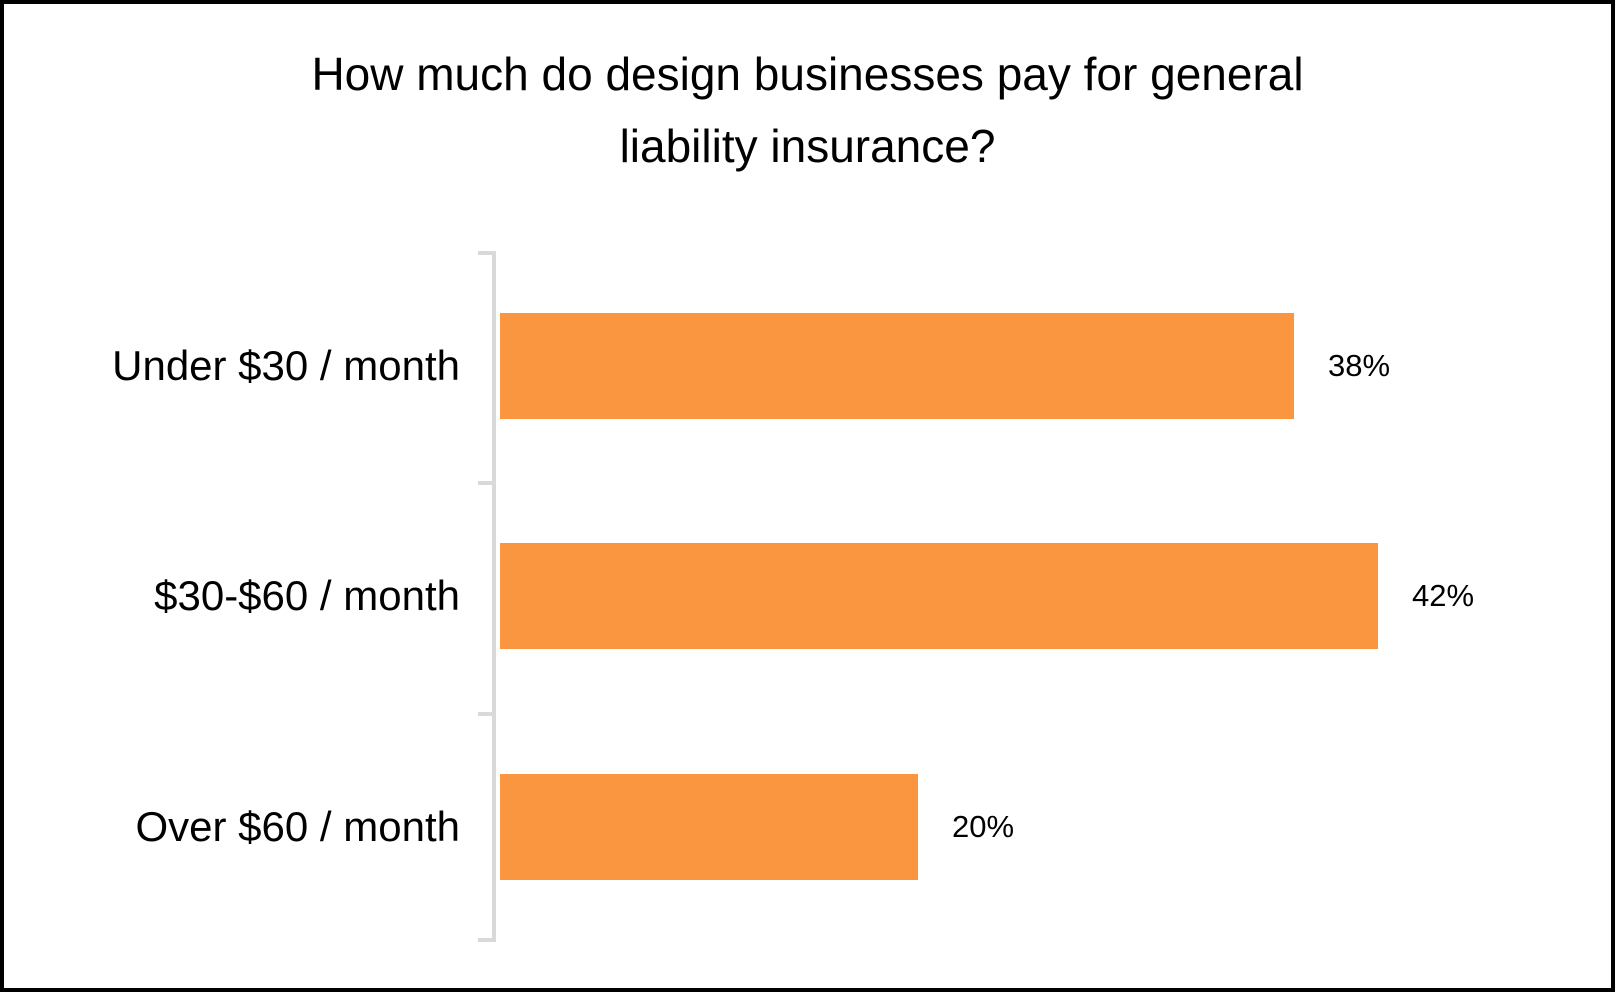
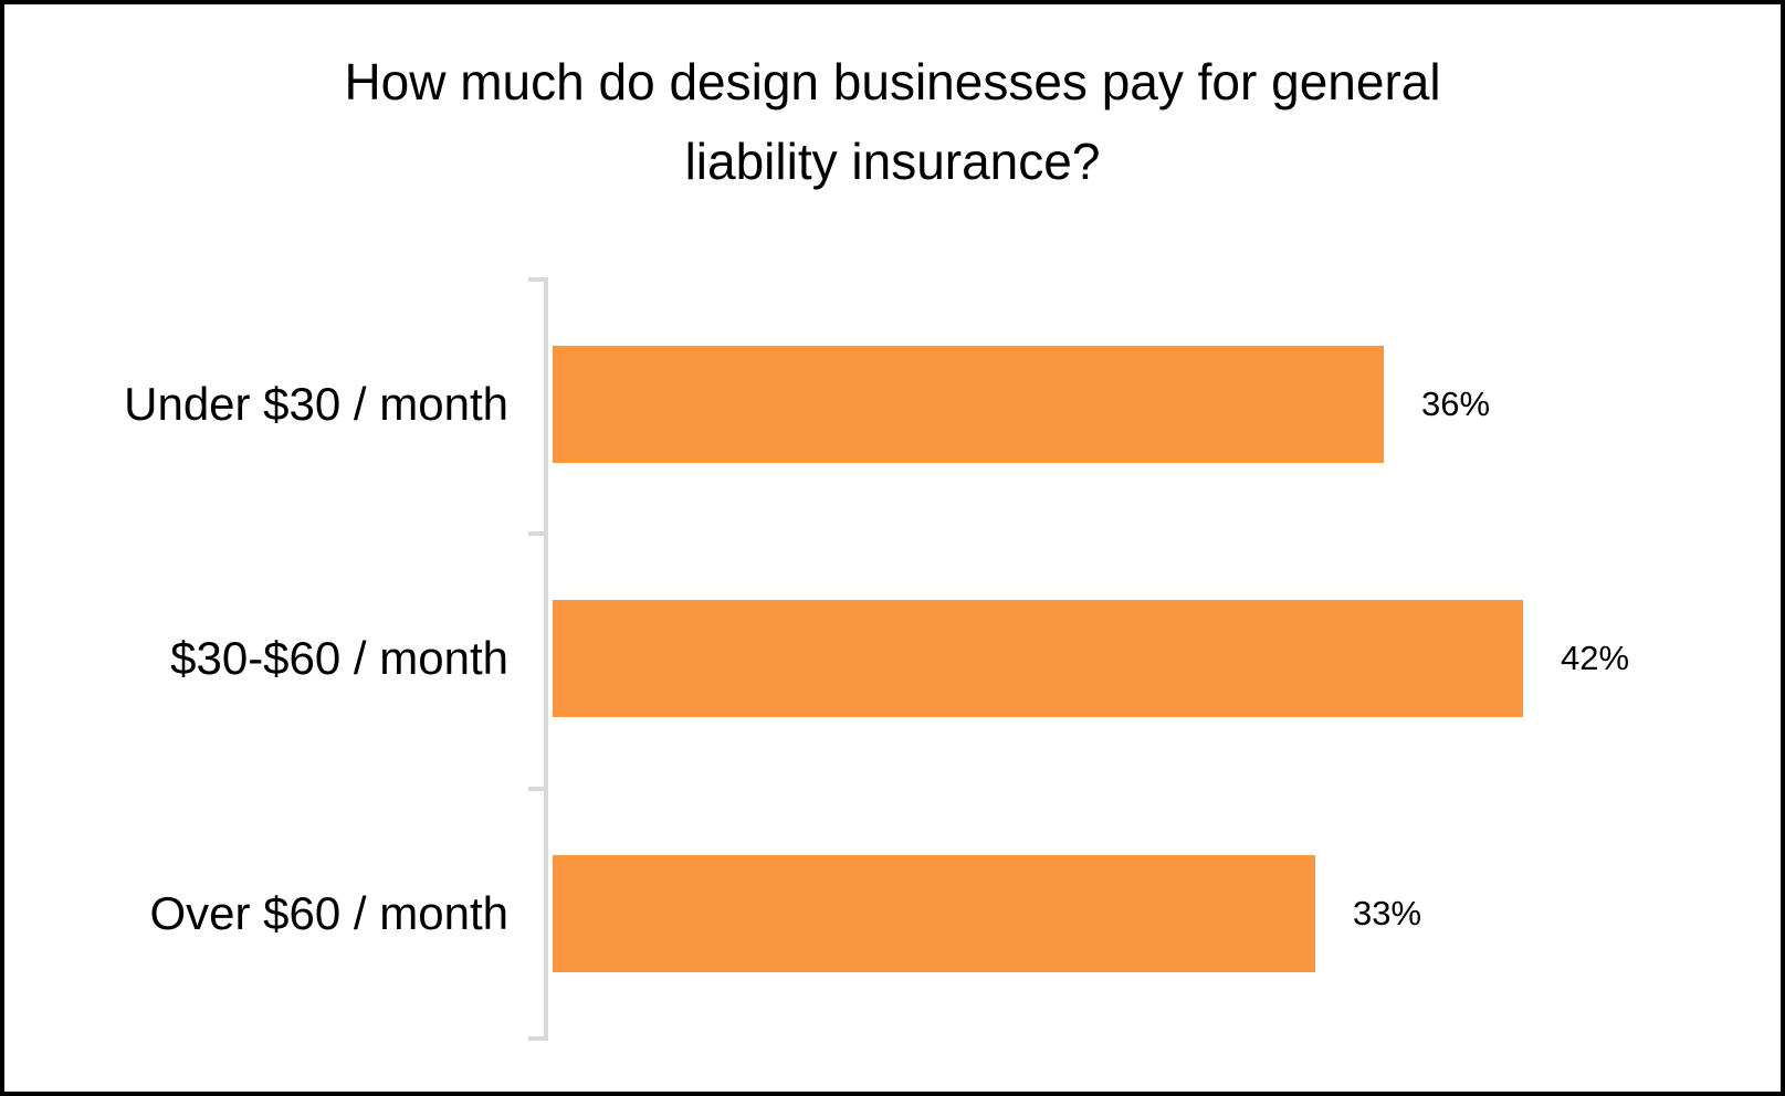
Under $30 / month: 38% -> 36%
Over $60 / month: 20% -> 33%
